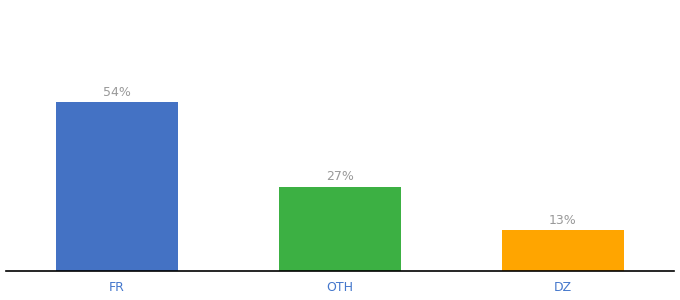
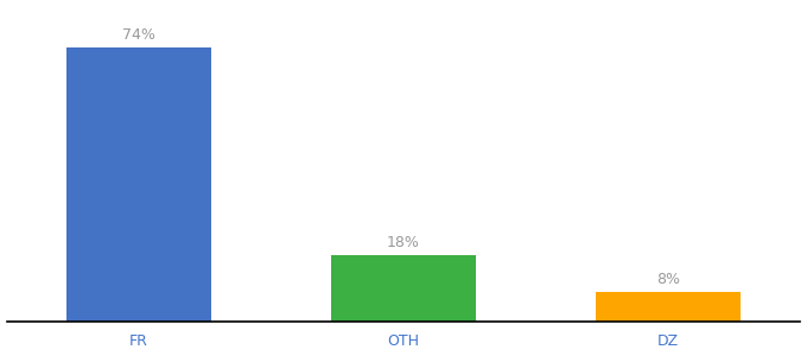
FR: 54% -> 74%
OTH: 27% -> 18%
DZ: 13% -> 8%
